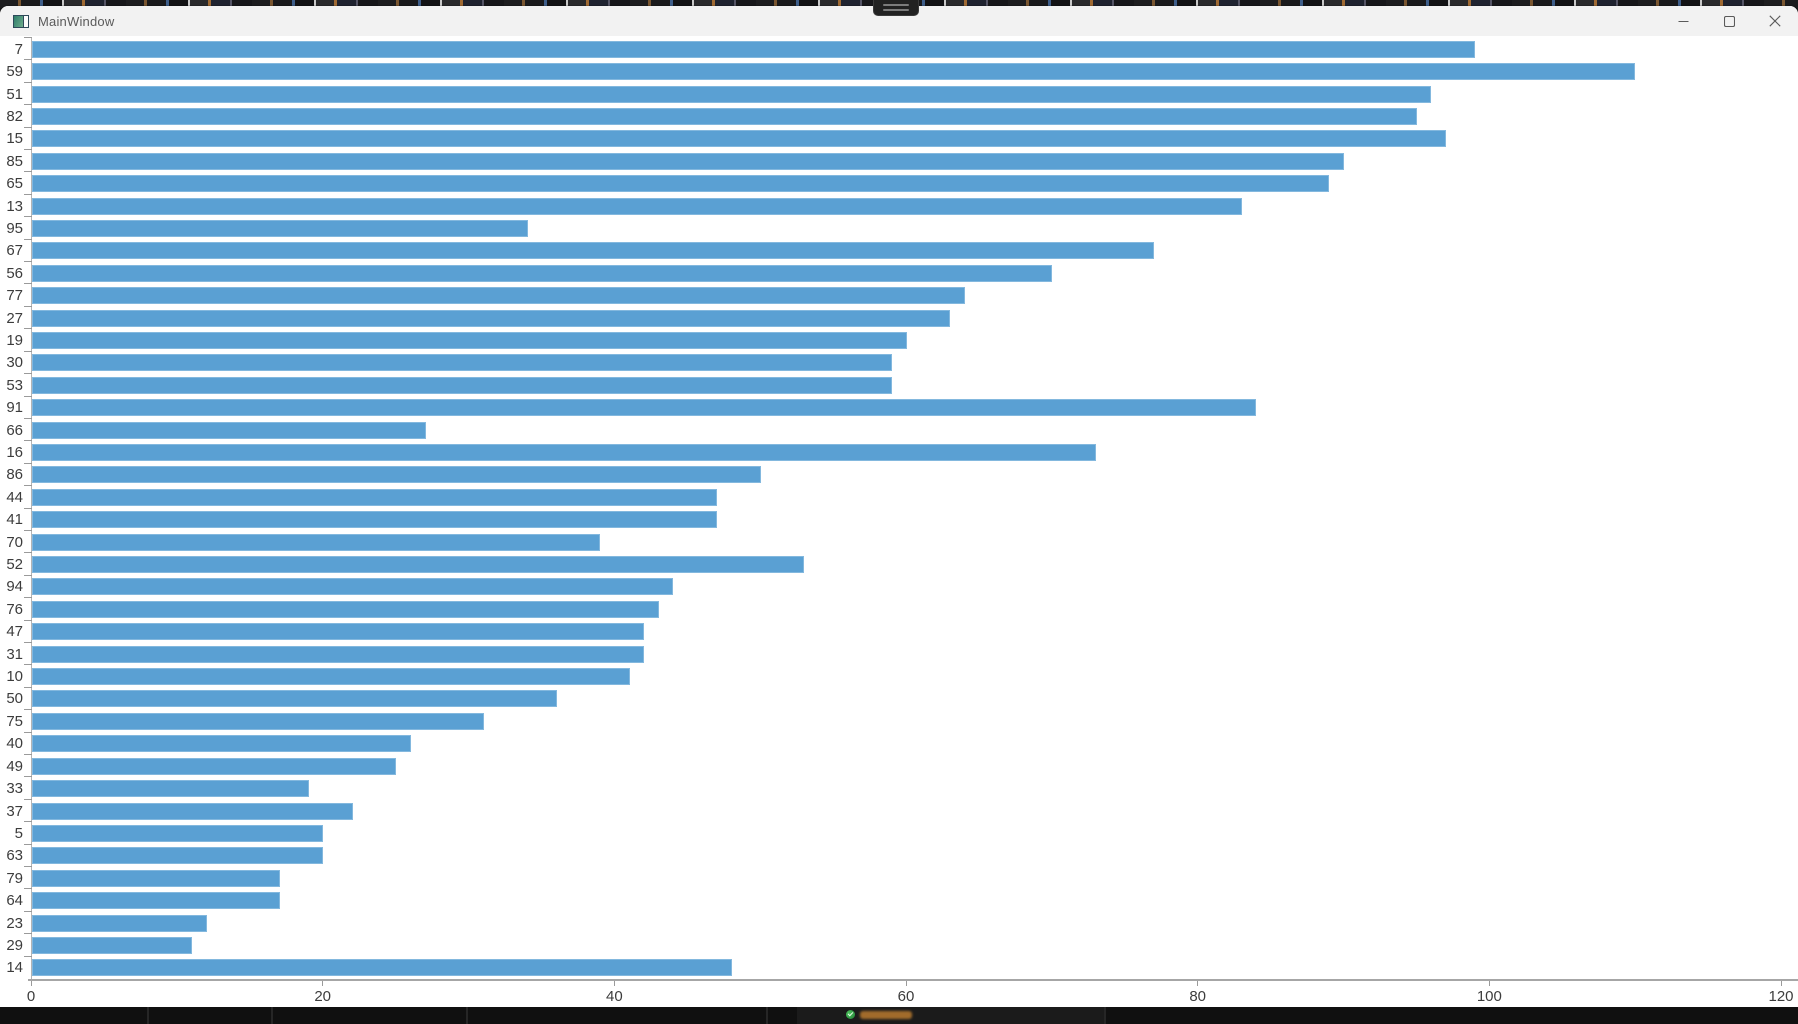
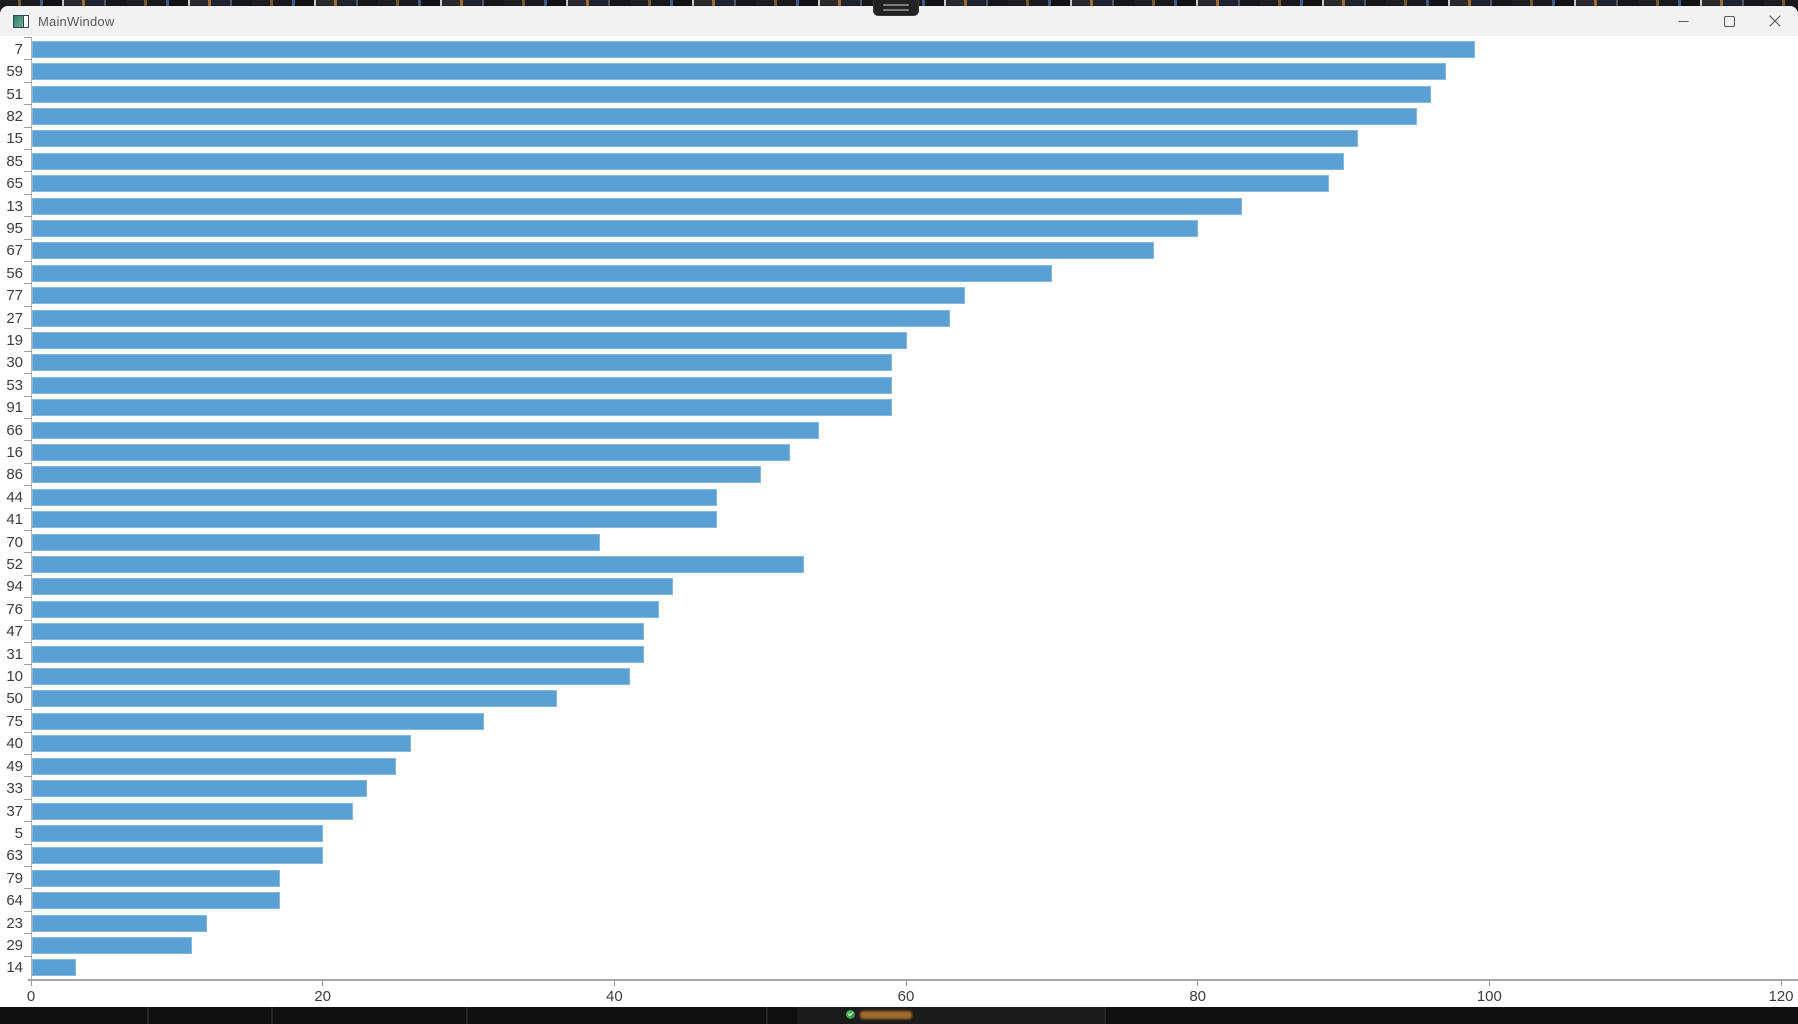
59: 110 -> 97
15: 97 -> 91
95: 34 -> 80
91: 84 -> 59
66: 27 -> 54
16: 73 -> 52
33: 19 -> 23
14: 48 -> 3
